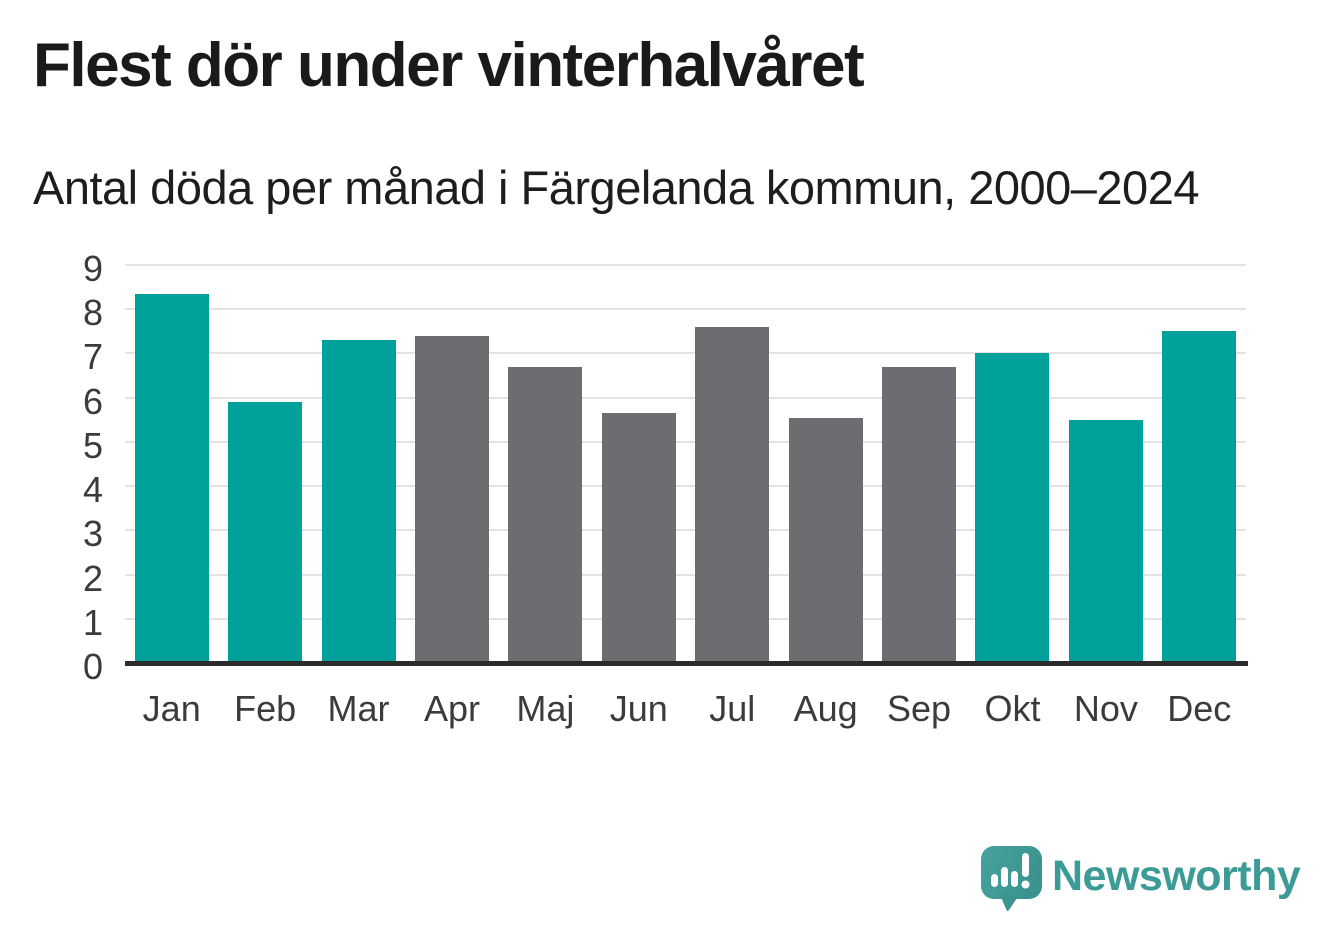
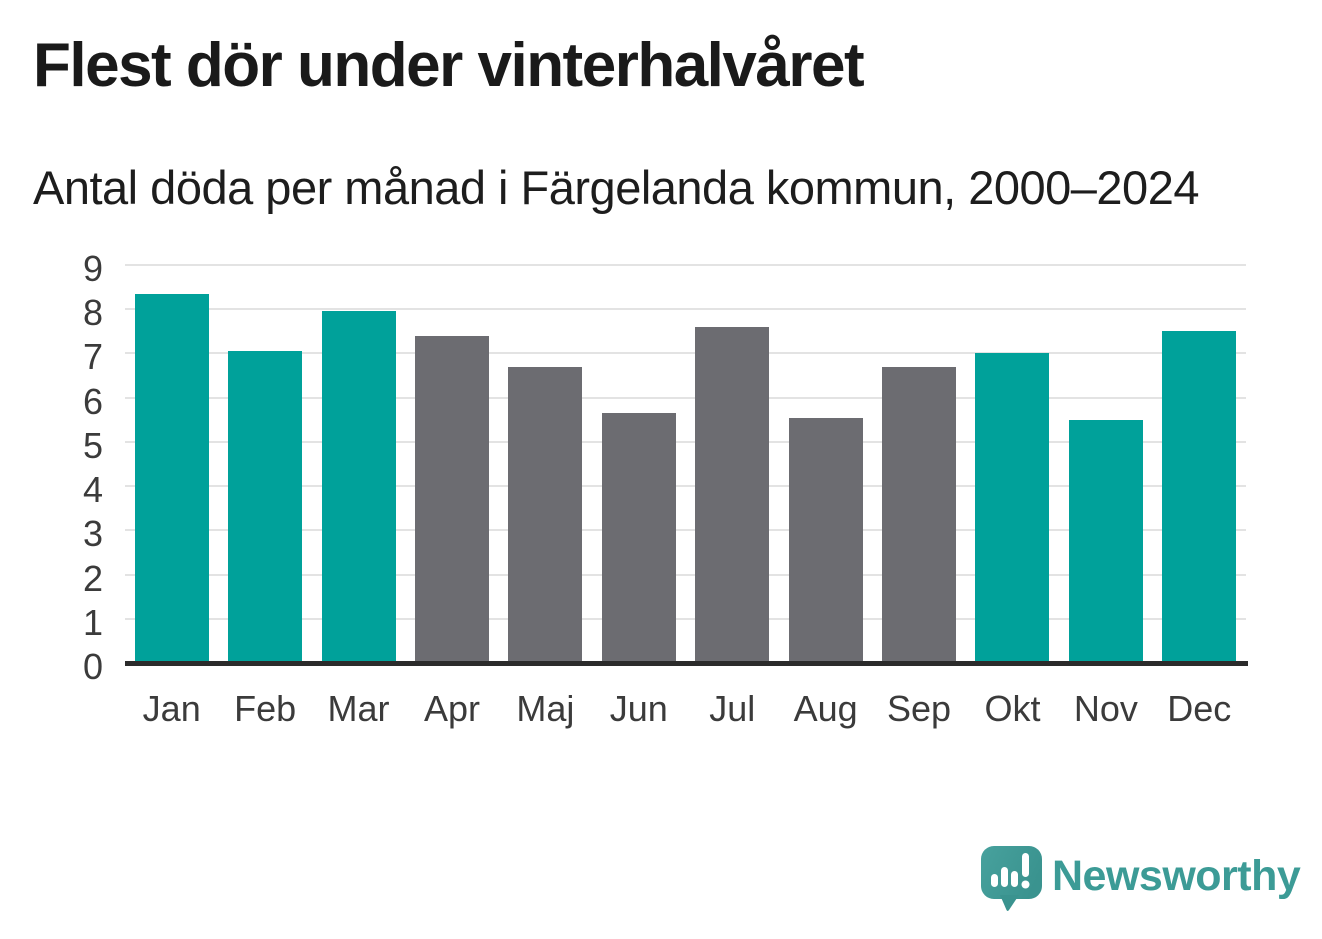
Feb: 5.9 -> 7.0
Mar: 7.3 -> 8.0
